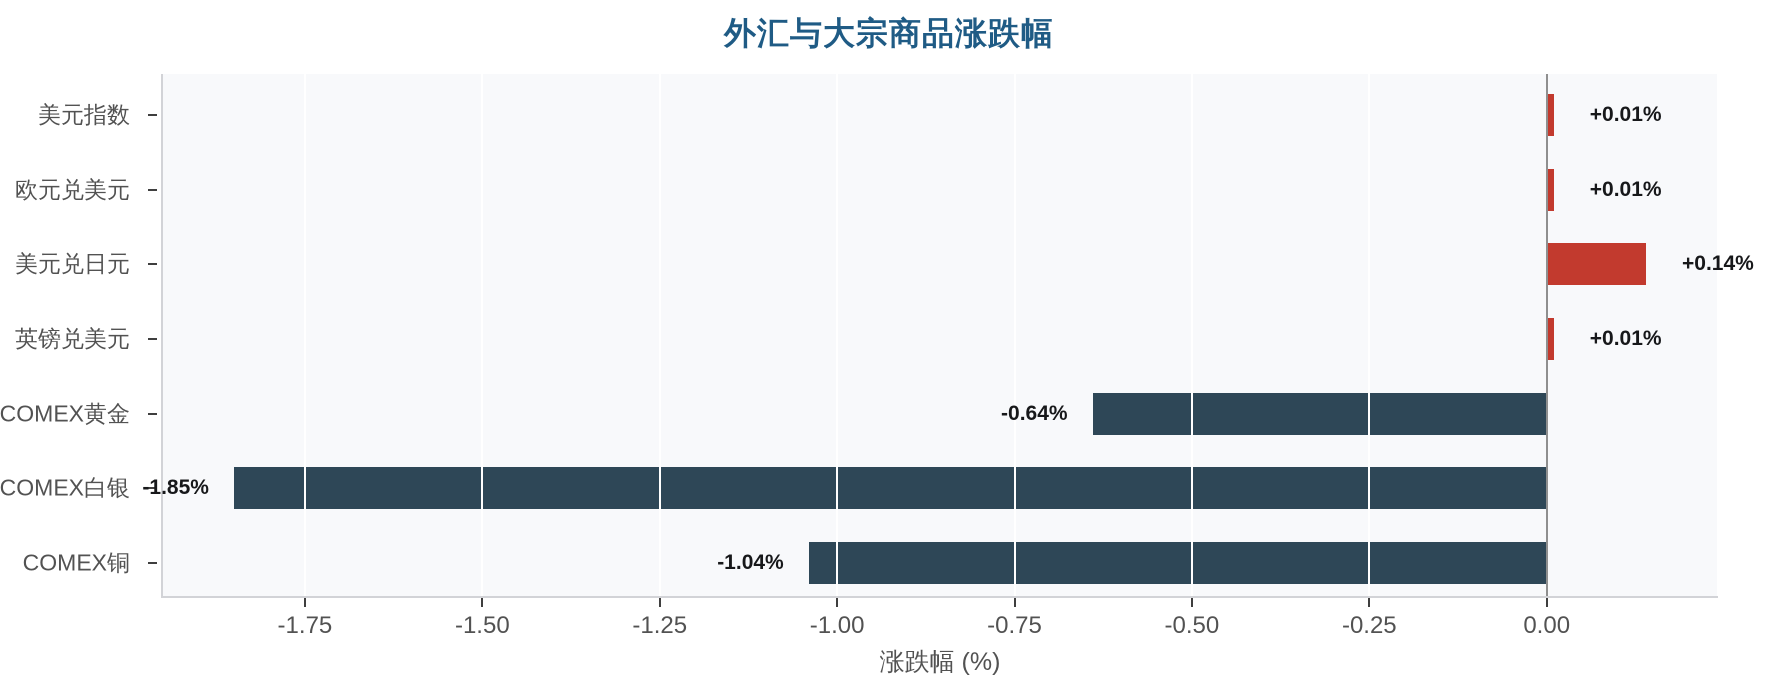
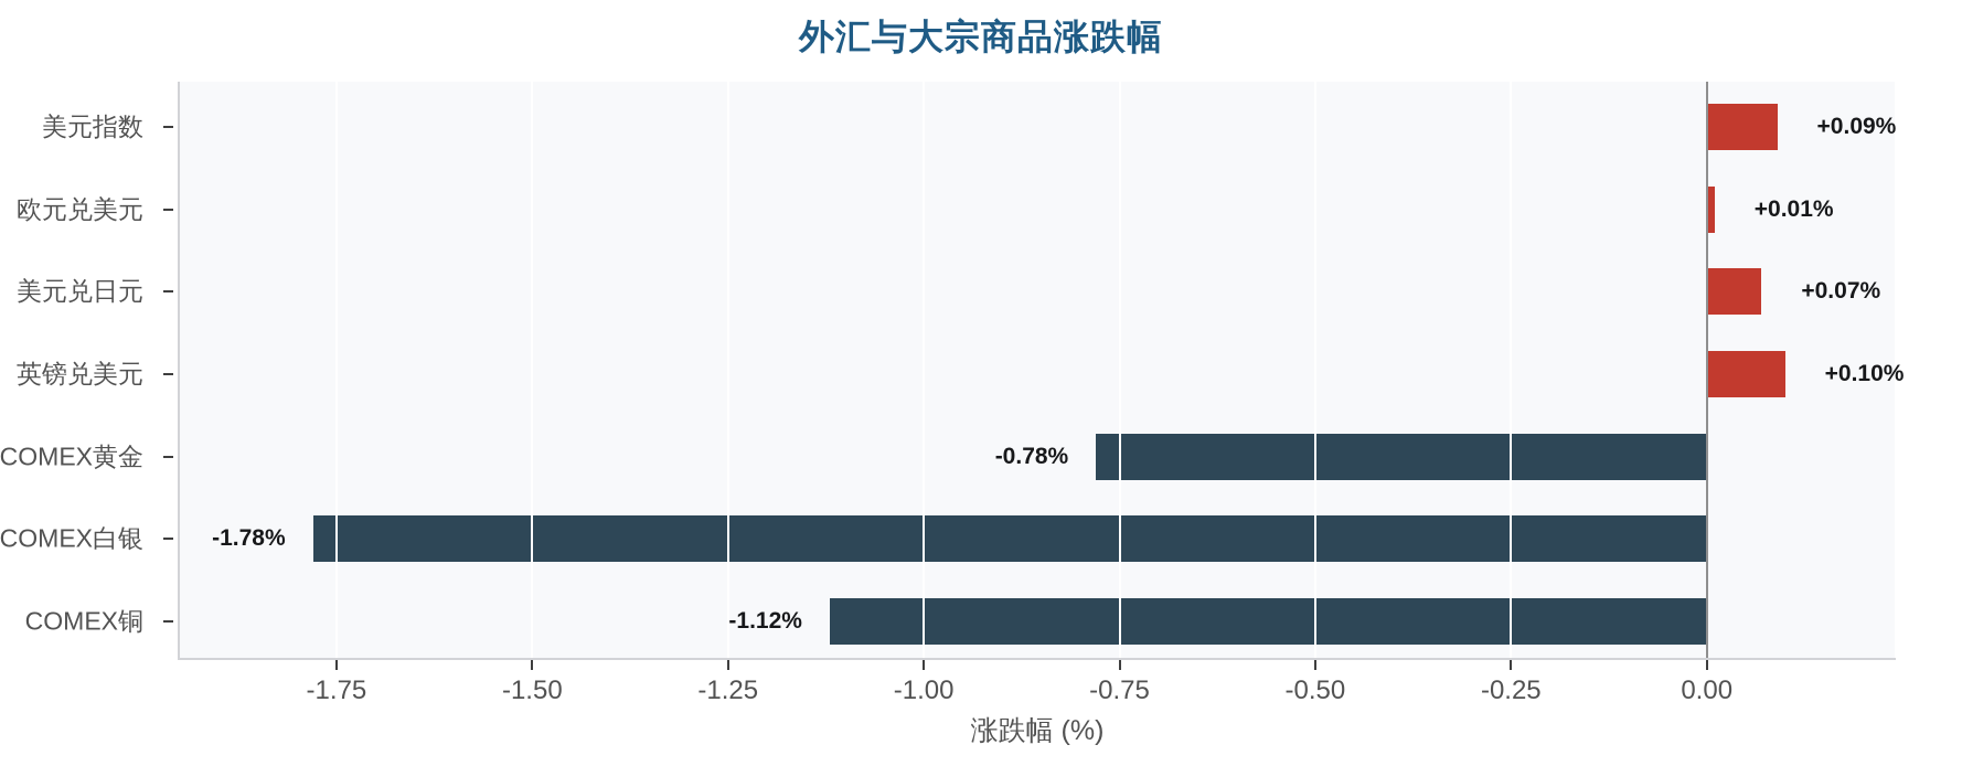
美元指数: +0.01% -> +0.09%
美元兑日元: +0.14% -> +0.07%
英镑兑美元: +0.01% -> +0.10%
COMEX黄金: -0.64% -> -0.78%
COMEX白银: -1.85% -> -1.78%
COMEX铜: -1.04% -> -1.12%
